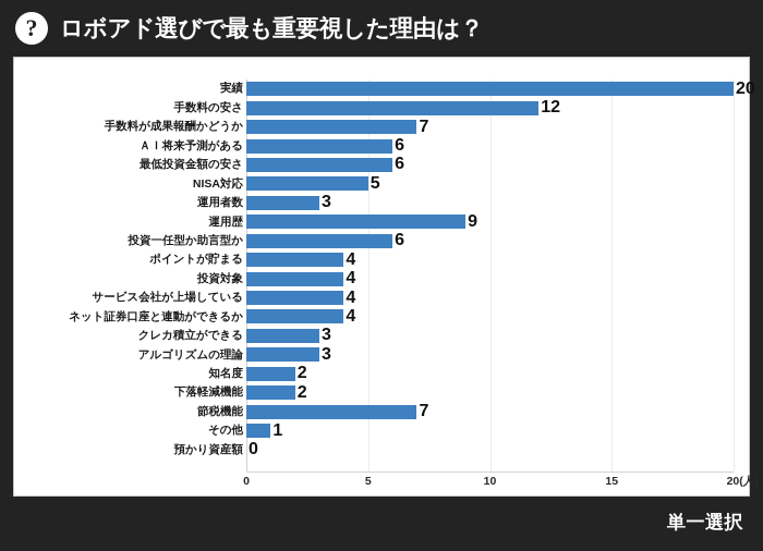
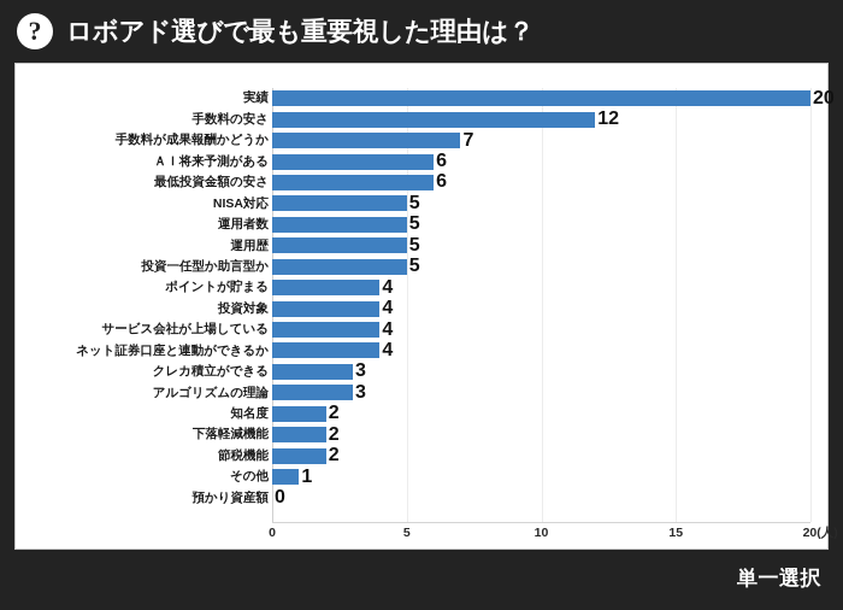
運用者数: 3 -> 5
運用歴: 9 -> 5
投資一任型か助言型か: 6 -> 5
節税機能: 7 -> 2
